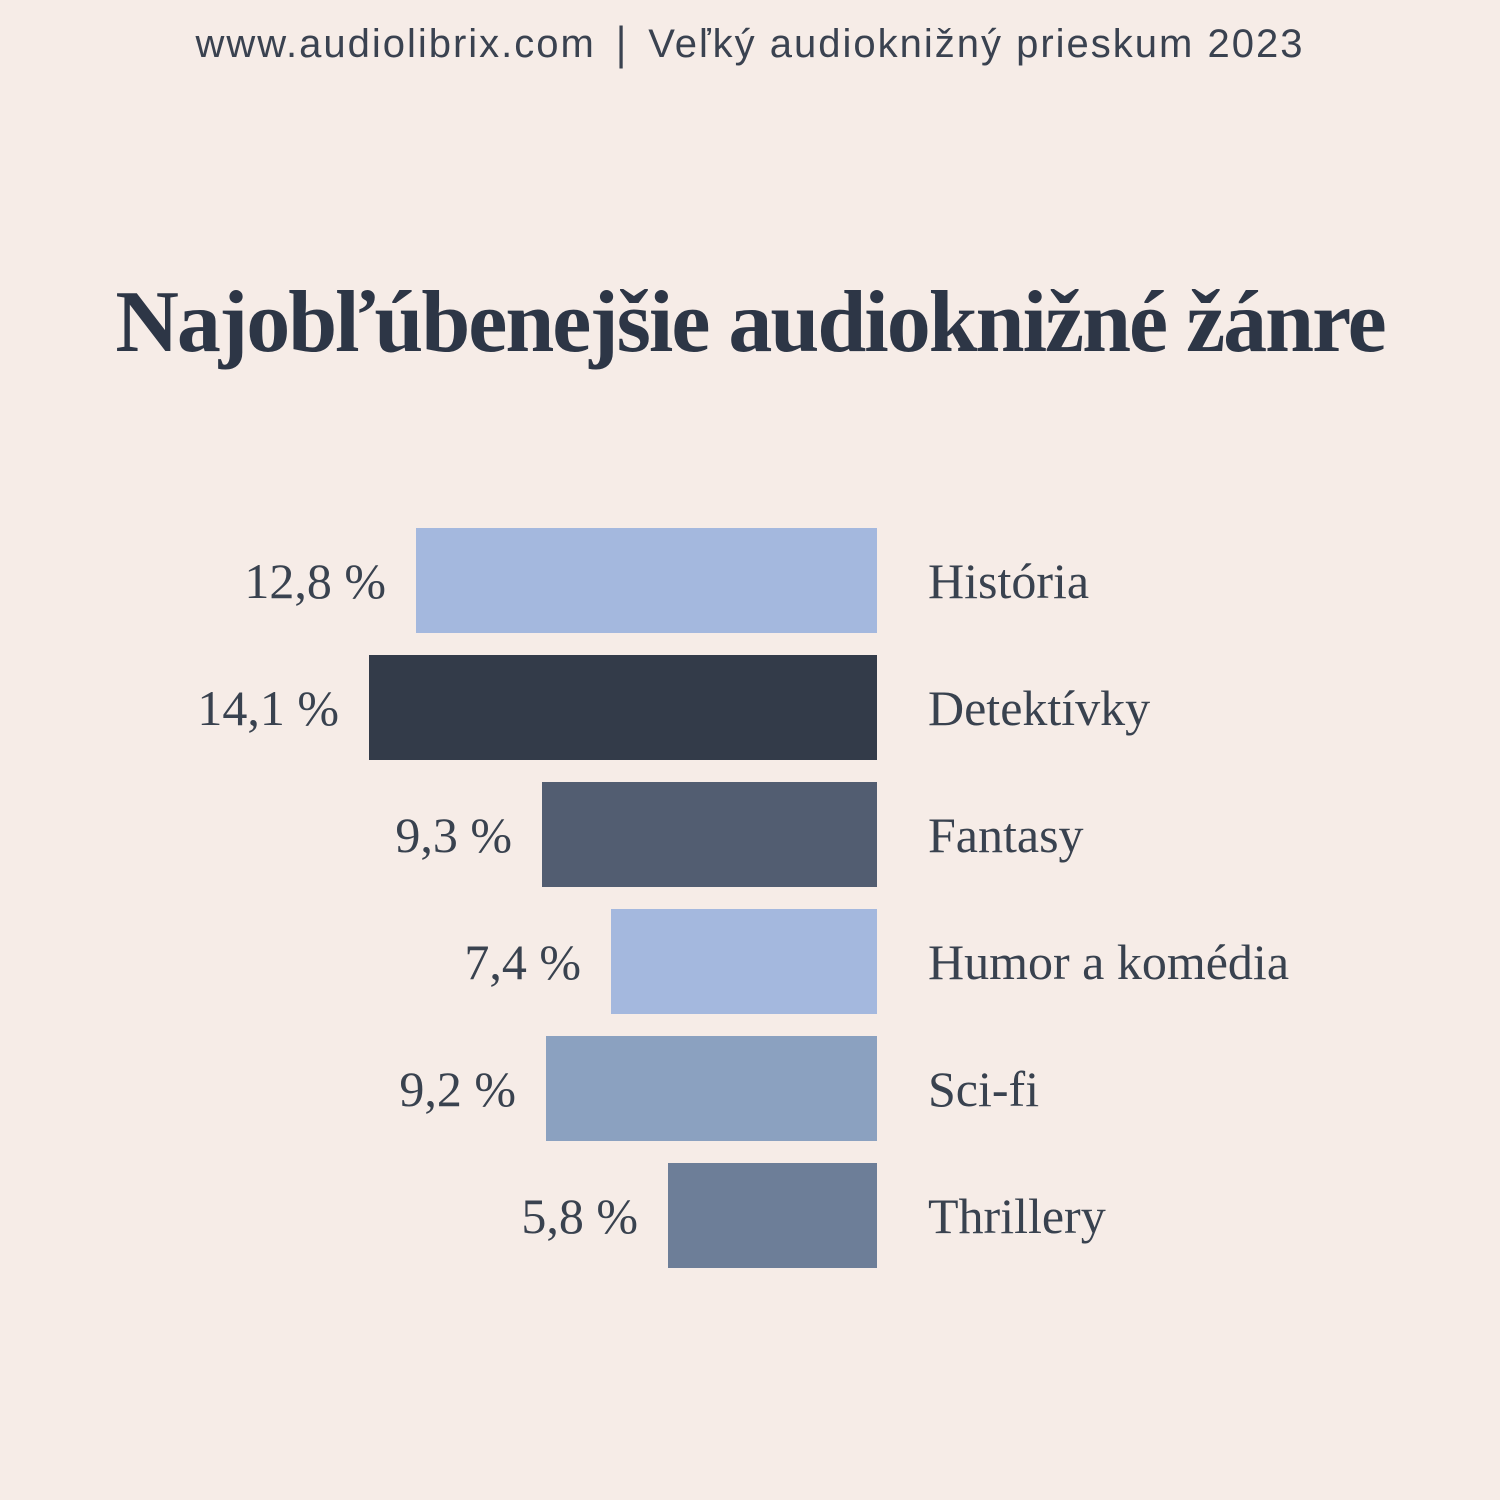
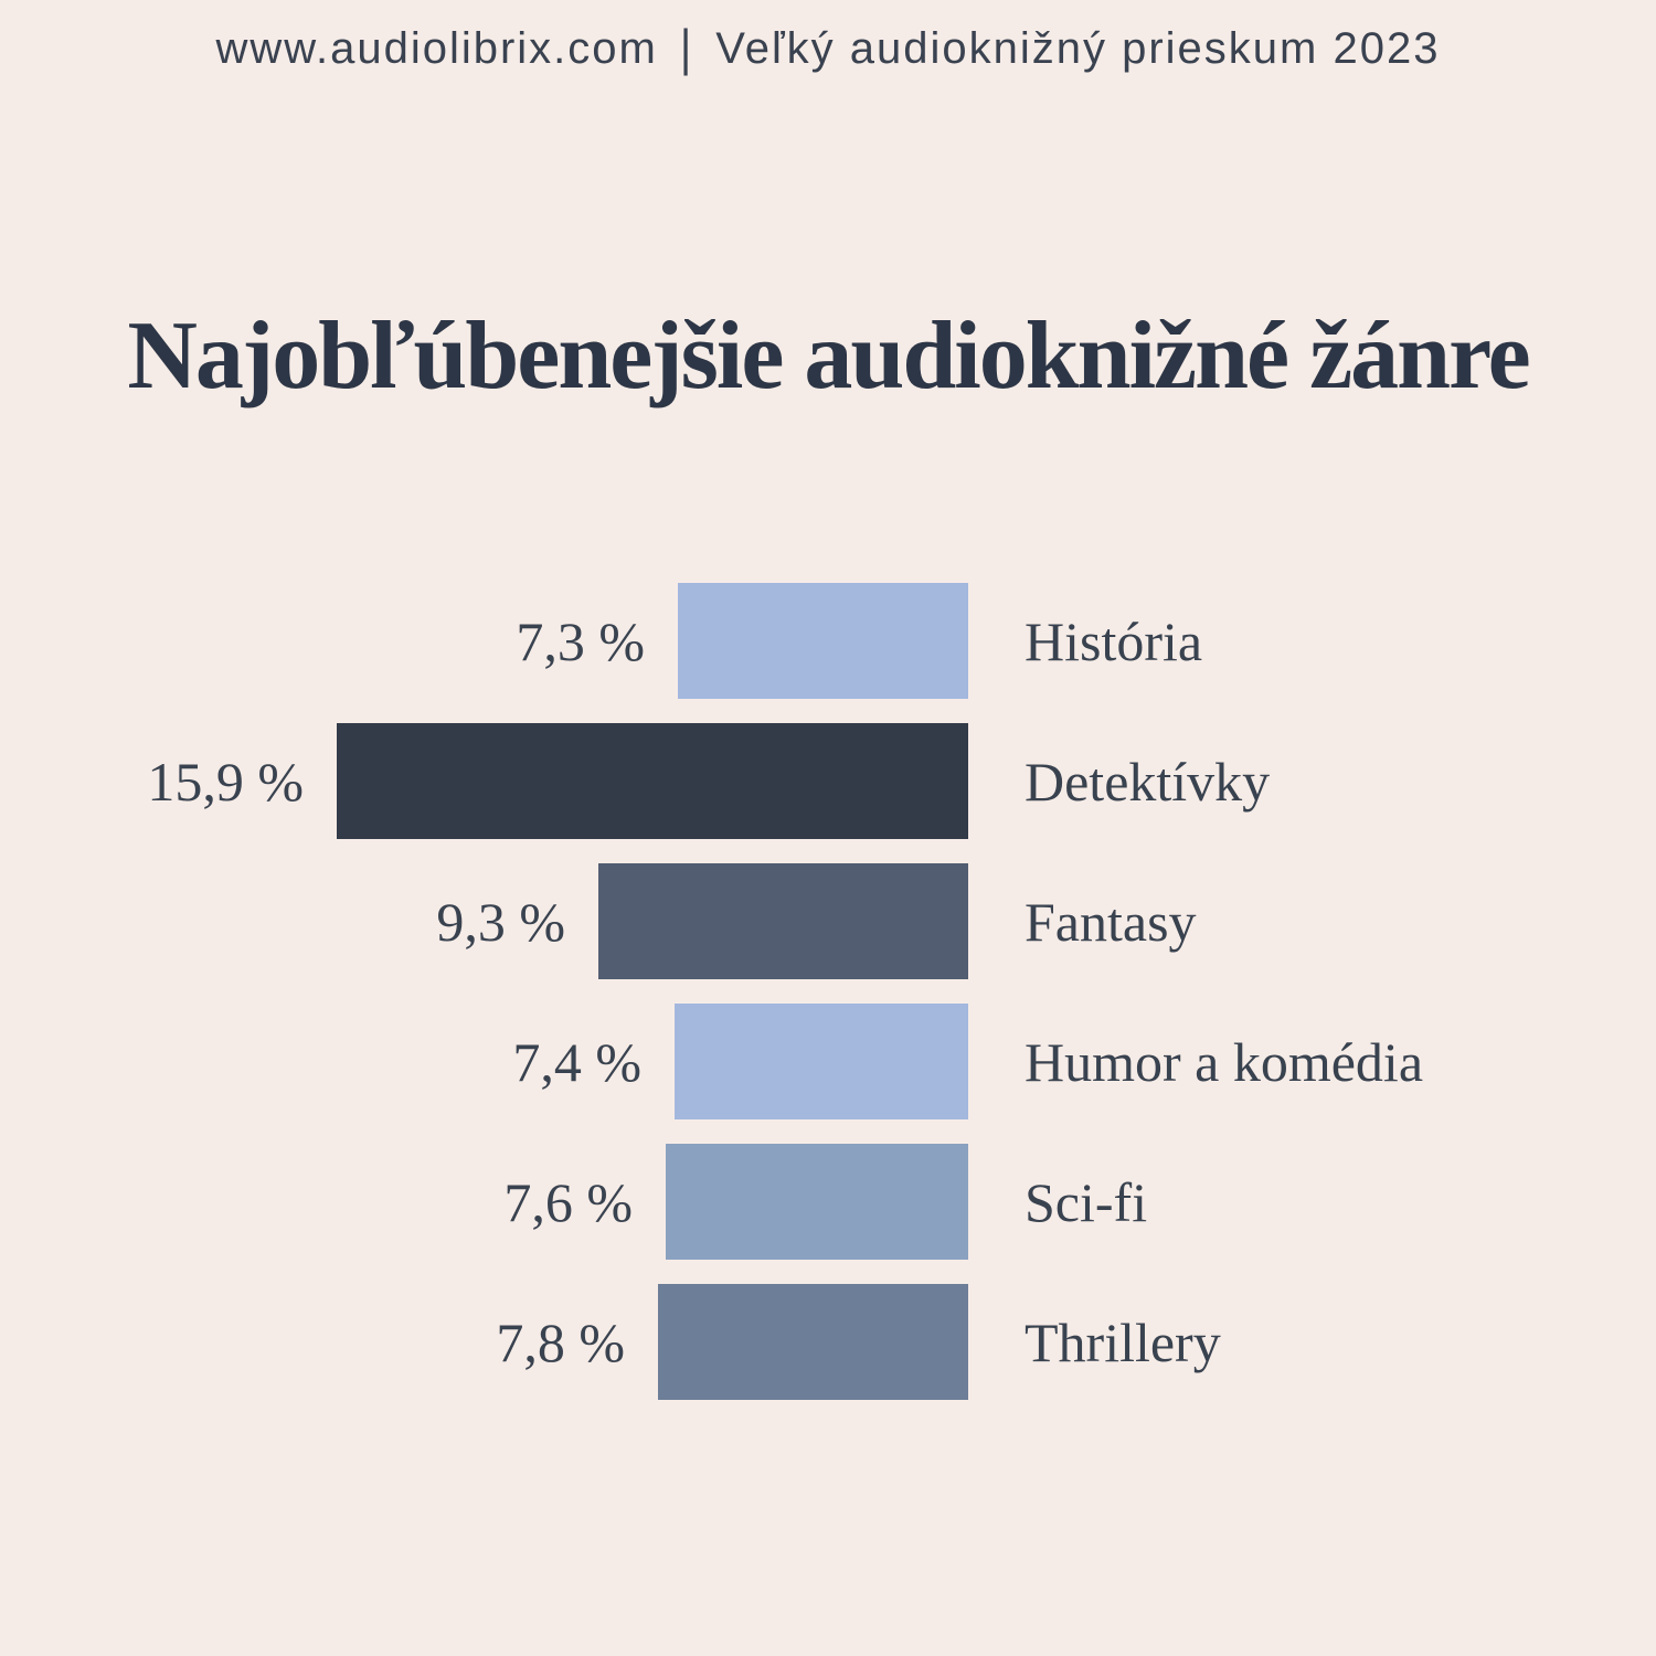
História: 12,8 -> 7,3
Detektívky: 14,1 -> 15,9
Sci-fi: 9,2 -> 7,6
Thrillery: 5,8 -> 7,8
